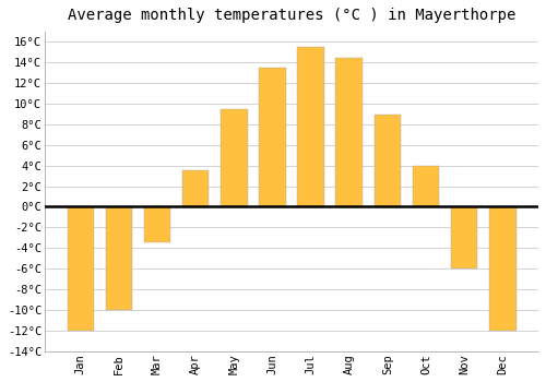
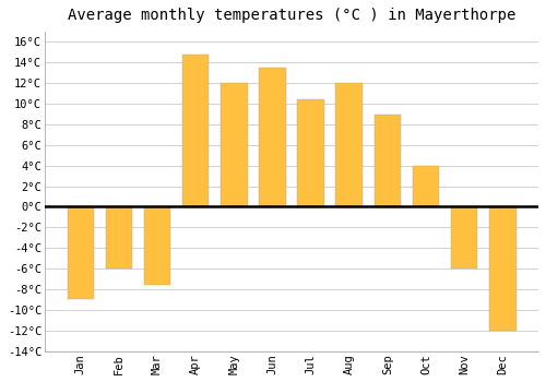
Jan: -12.0°C -> -9.0°C
Feb: -10.0°C -> -6.0°C
Mar: -3.5°C -> -7.6°C
Apr: 3.5°C -> 14.8°C
May: 9.5°C -> 12.0°C
Jul: 15.5°C -> 10.4°C
Aug: 14.5°C -> 12.0°C
